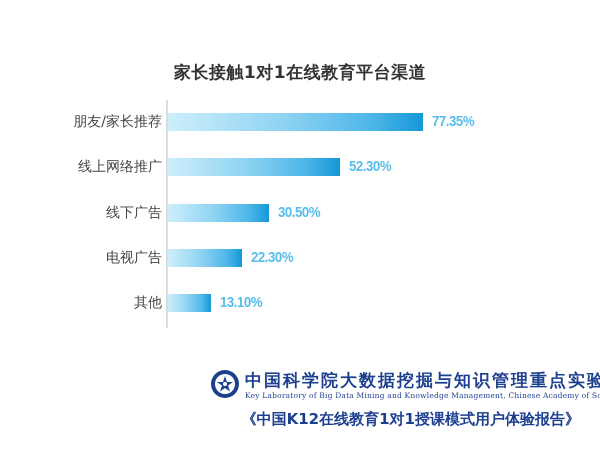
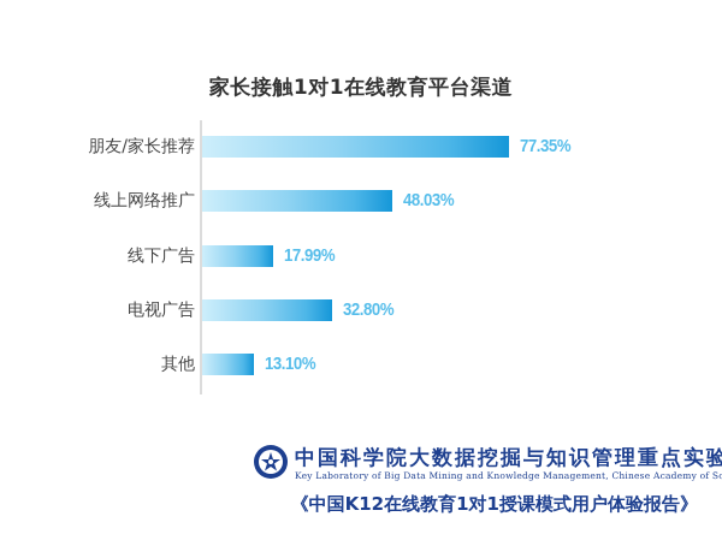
线上网络推广: 52.30% -> 48.03%
线下广告: 30.50% -> 17.99%
电视广告: 22.30% -> 32.80%
